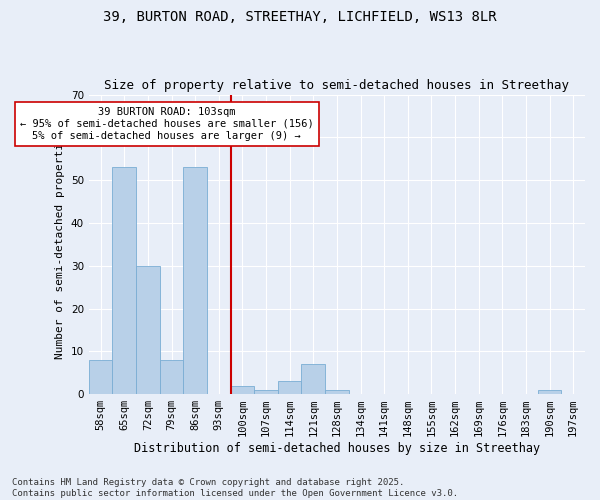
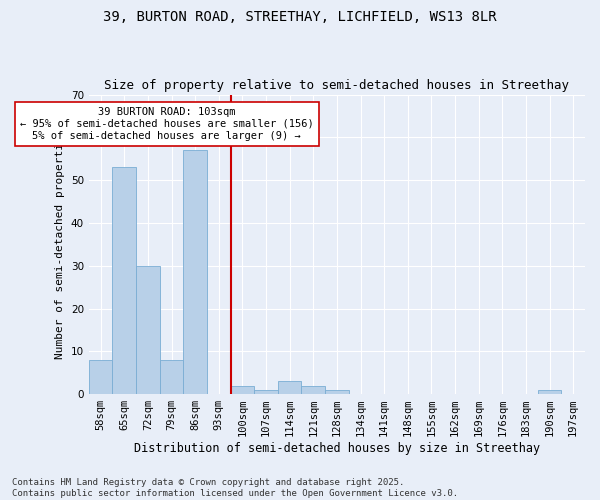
86sqm: 53 -> 57
121sqm: 7 -> 2
